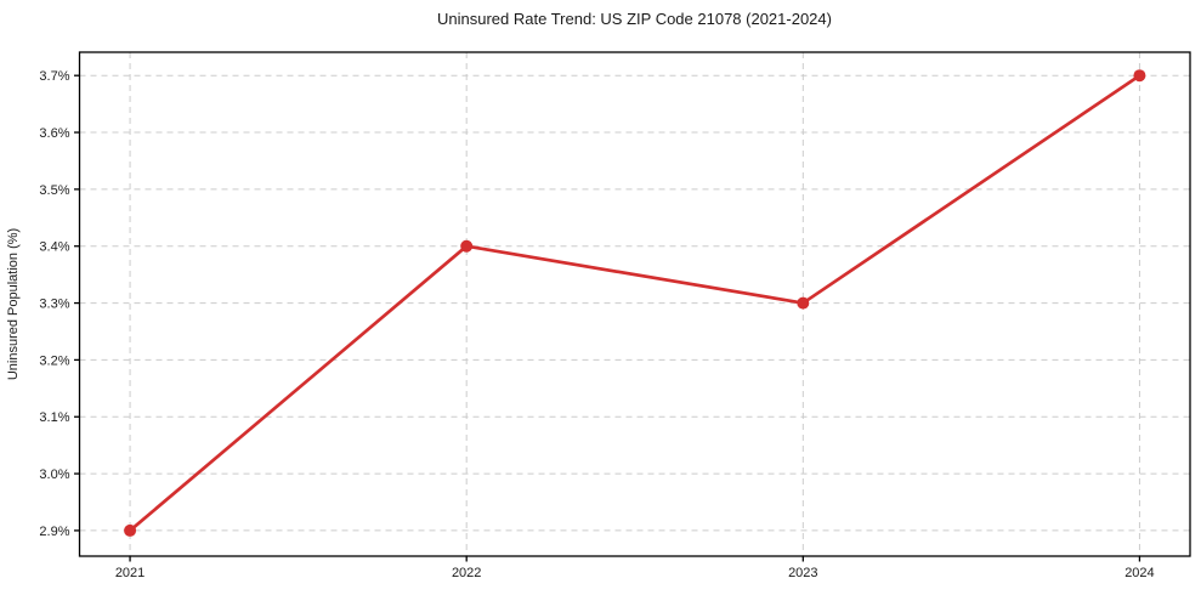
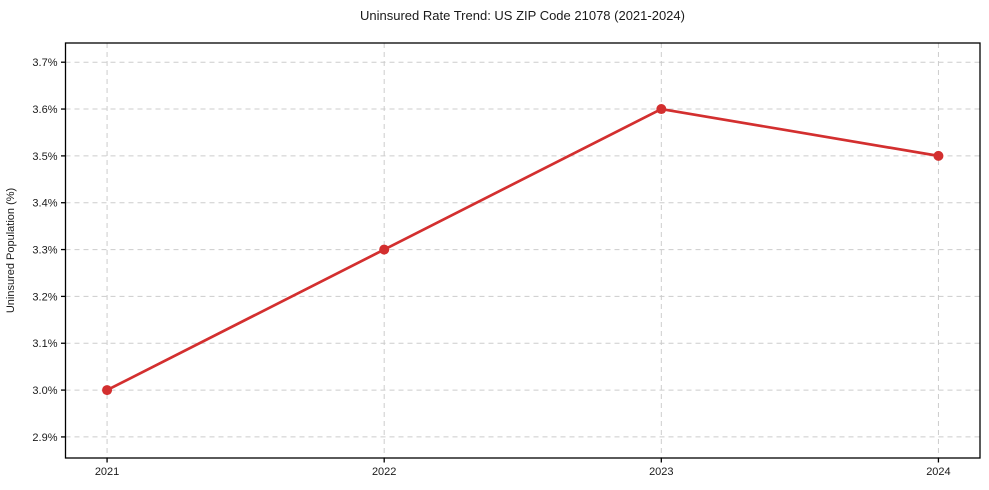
2021: 2.9% -> 3.0%
2022: 3.4% -> 3.3%
2023: 3.3% -> 3.6%
2024: 3.7% -> 3.5%
